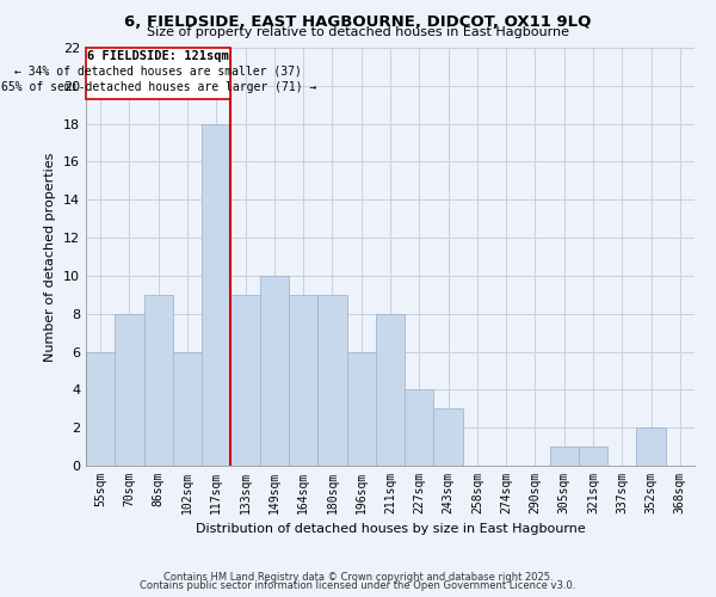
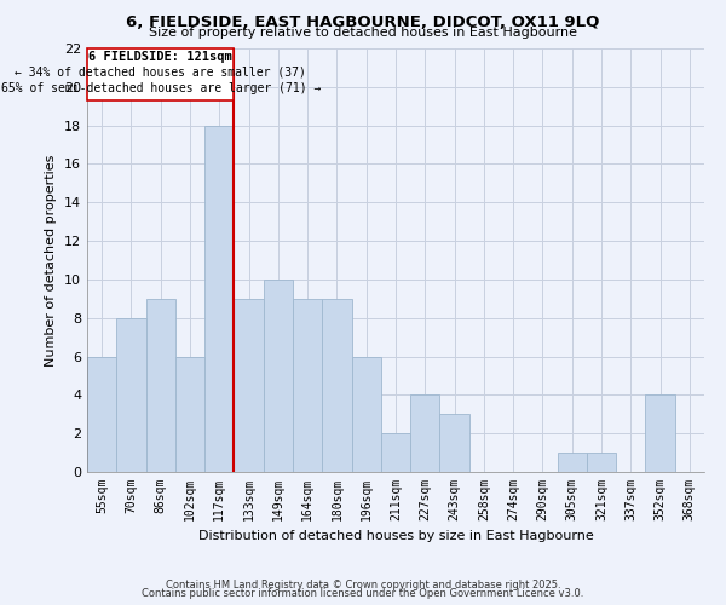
211sqm: 8 -> 2
352sqm: 2 -> 4
